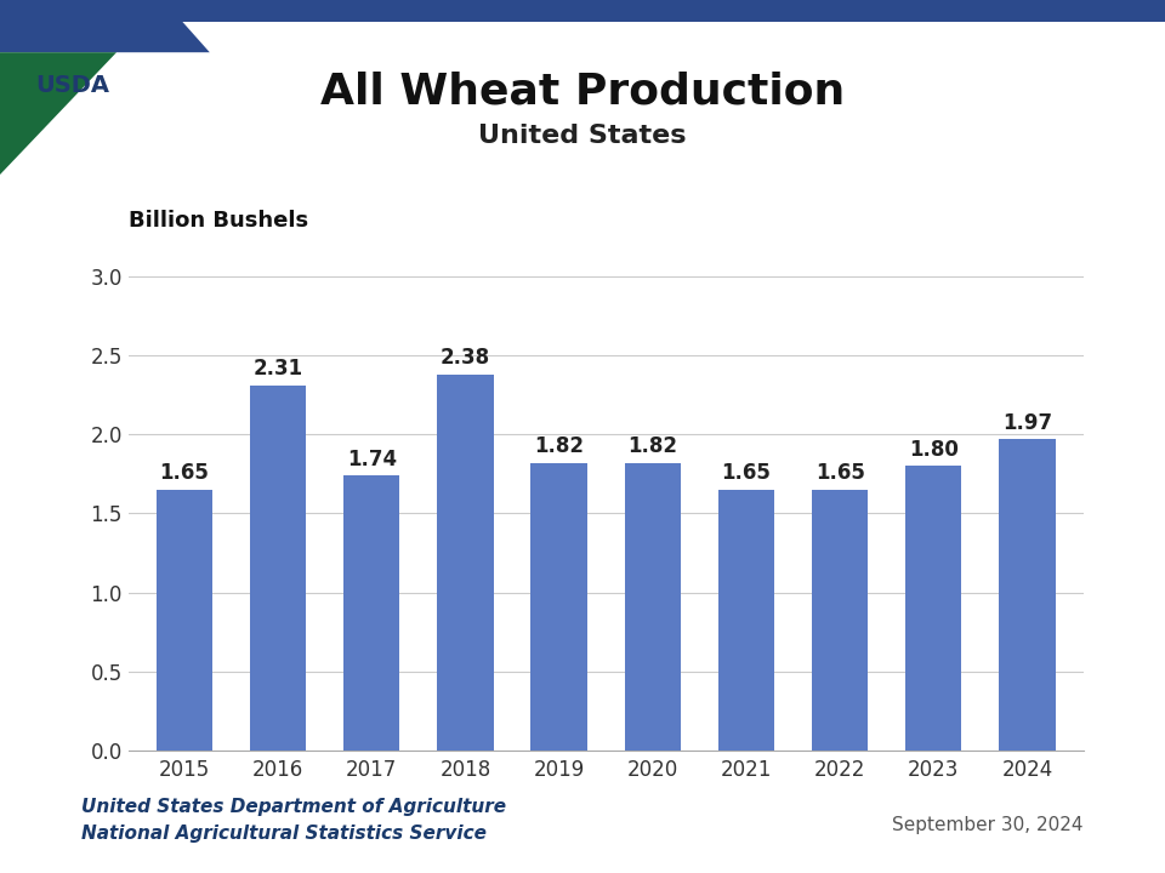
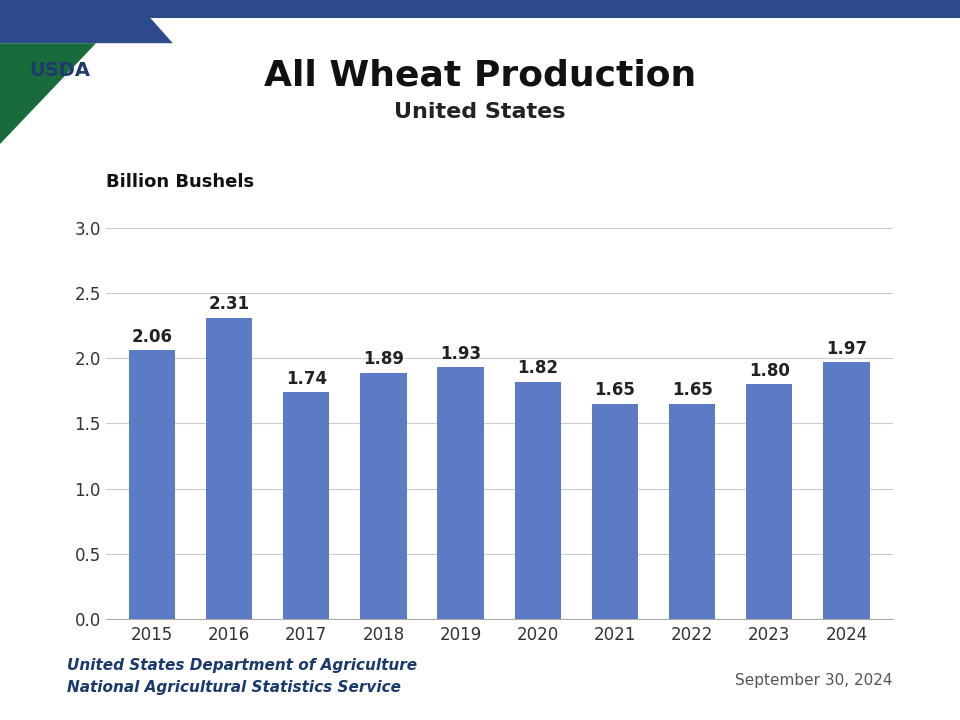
2015: 1.65 -> 2.06
2018: 2.38 -> 1.89
2019: 1.82 -> 1.93
